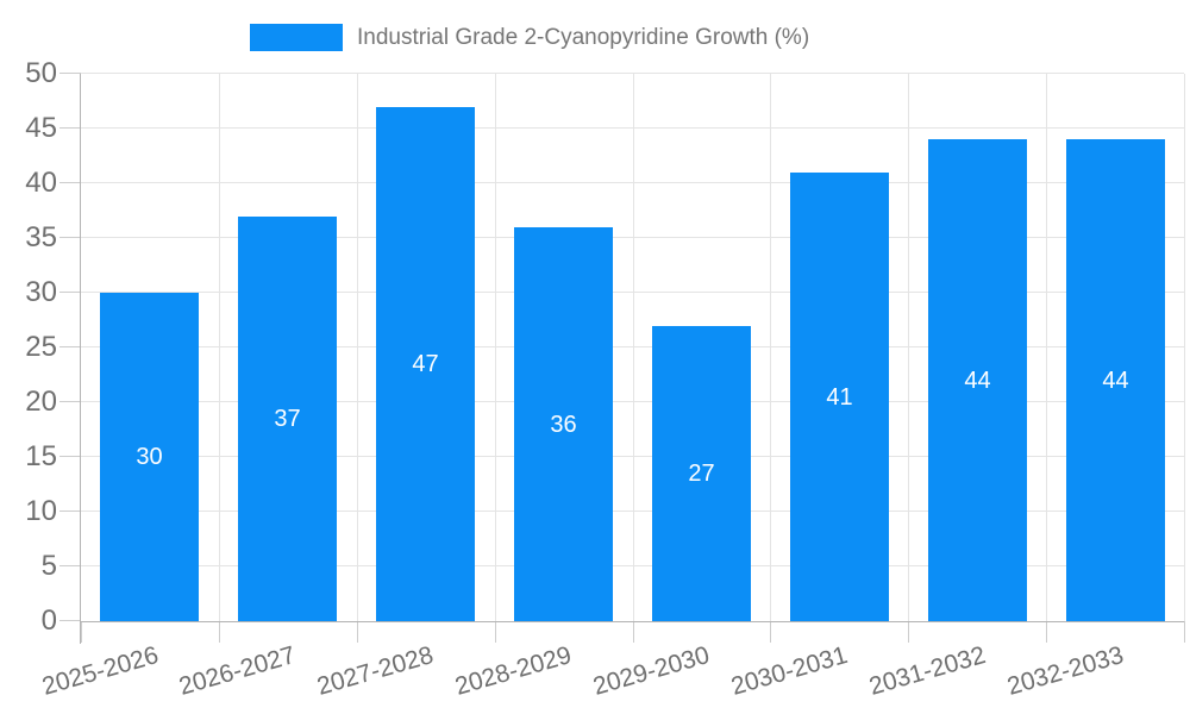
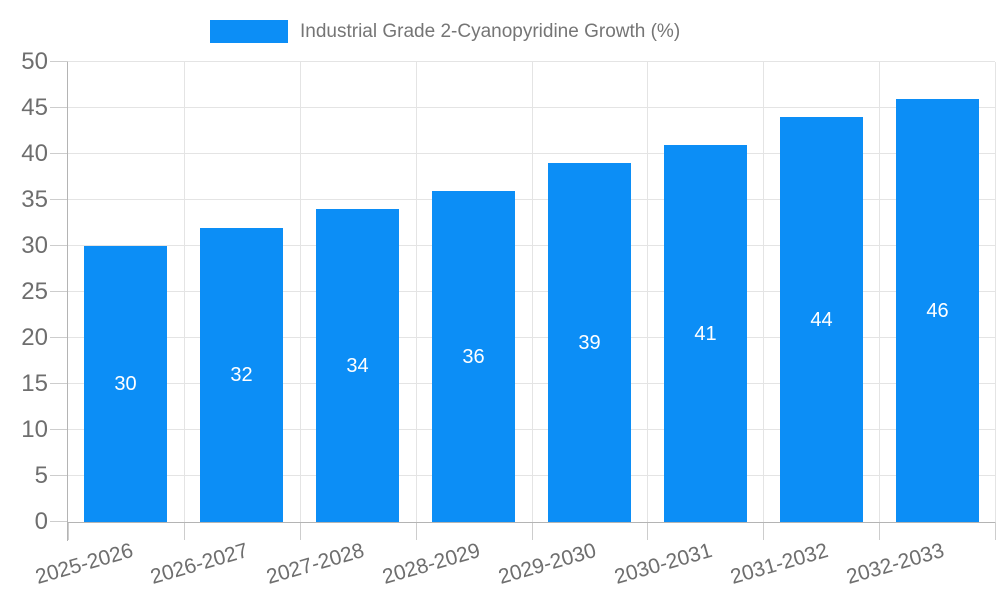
2026-2027: 37 -> 32
2027-2028: 47 -> 34
2029-2030: 27 -> 39
2032-2033: 44 -> 46
